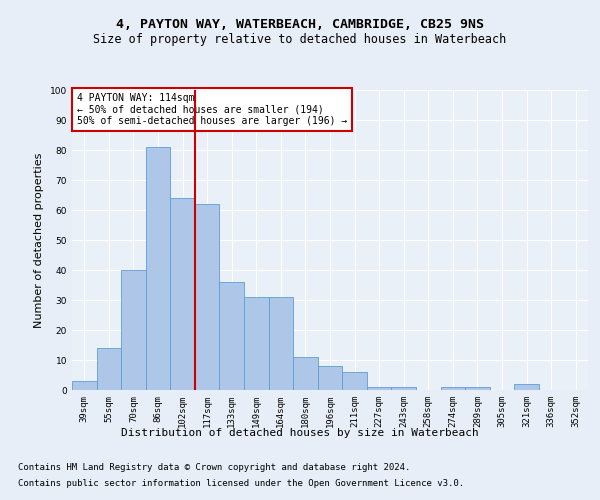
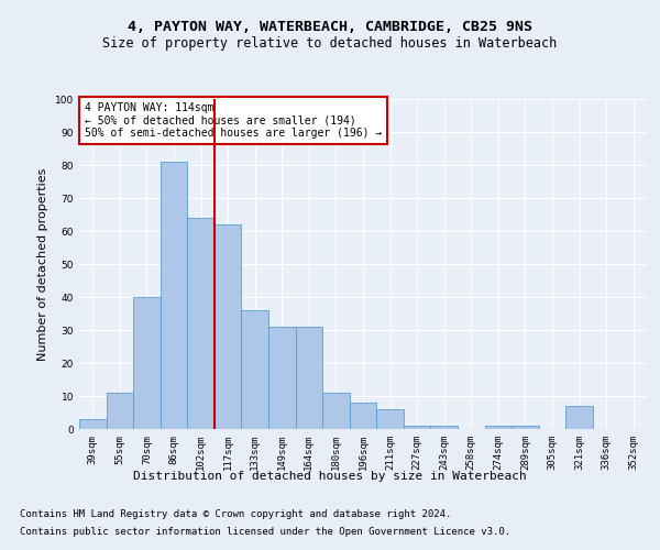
55sqm: 14 -> 11
321sqm: 2 -> 7
